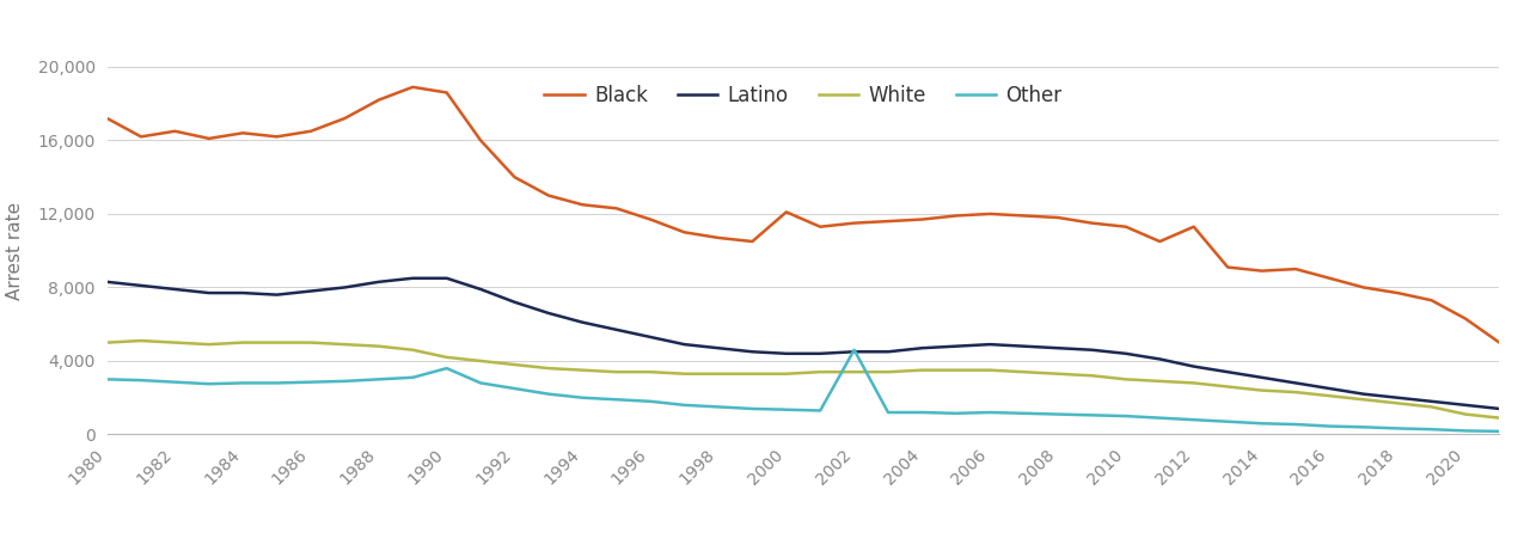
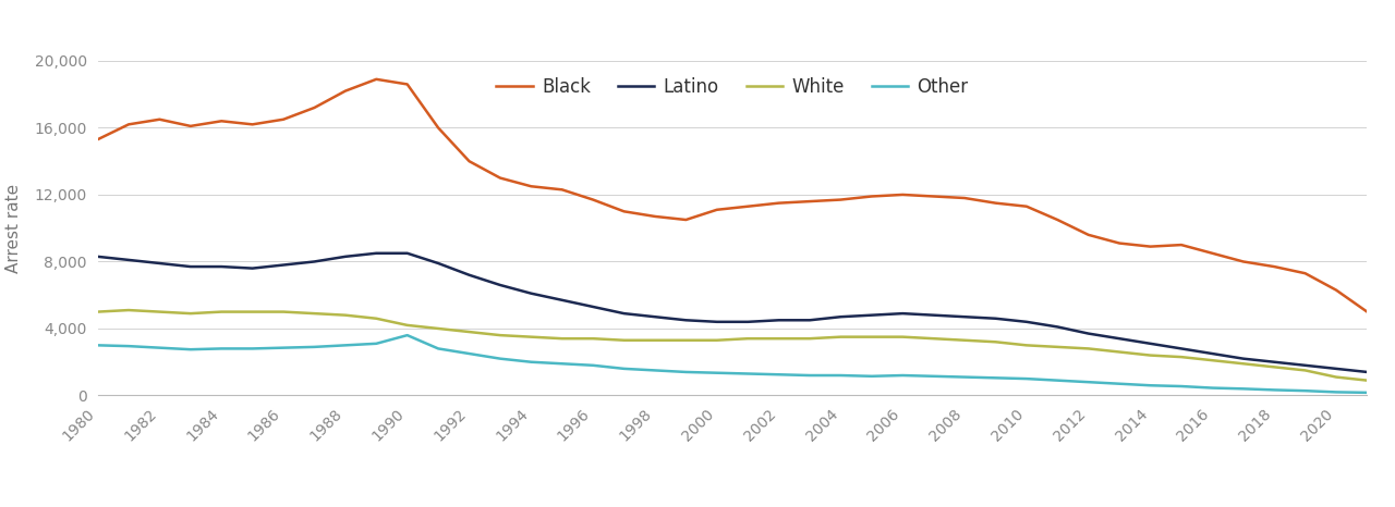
Black/1980: 17,200 -> 15,300
Black/2000: 12,100 -> 11,100
Other/2002: 4,600 -> 1,200
Black/2012: 11,300 -> 9,600
